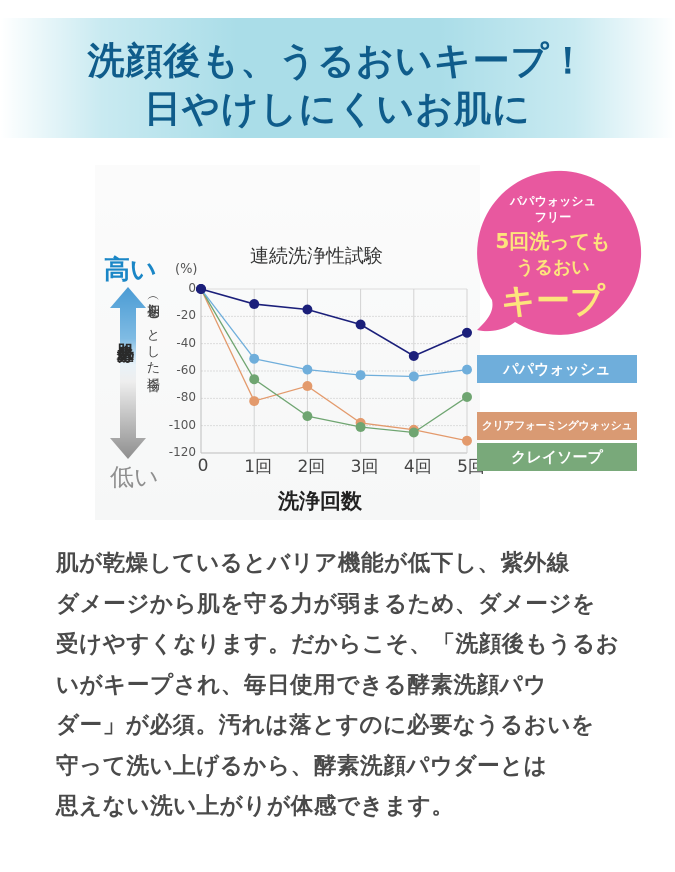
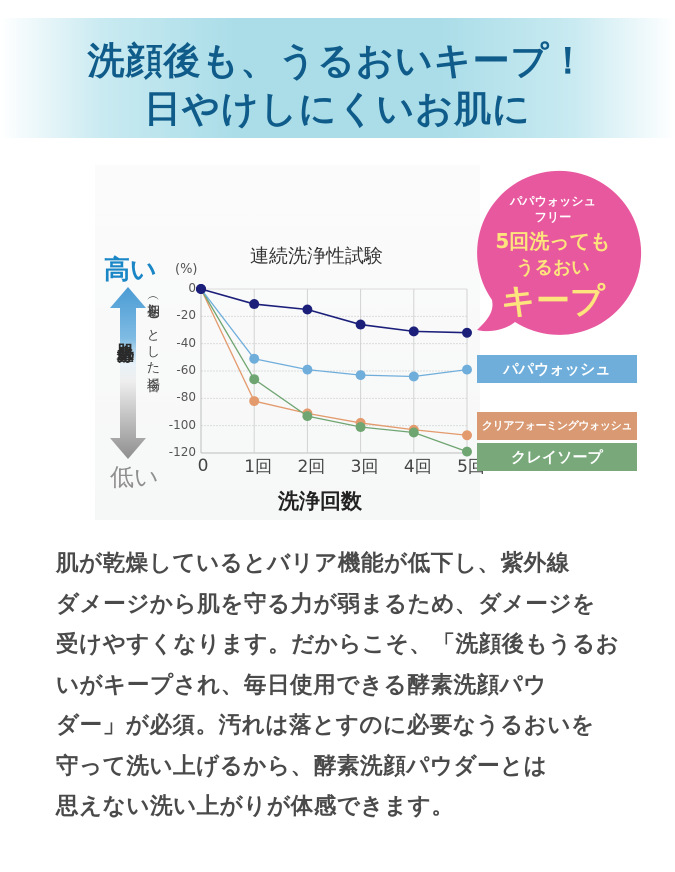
クリアフォーミングウォッシュ/2回: -71 -> -91
パパウォッシュフリー/4回: -49 -> -31
クリアフォーミングウォッシュ/5回: -111 -> -107
クレイソープ/5回: -79 -> -119
